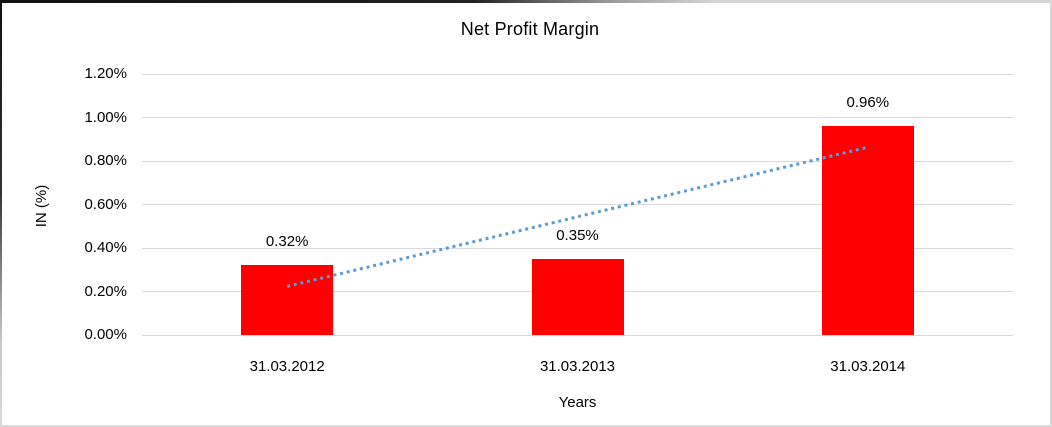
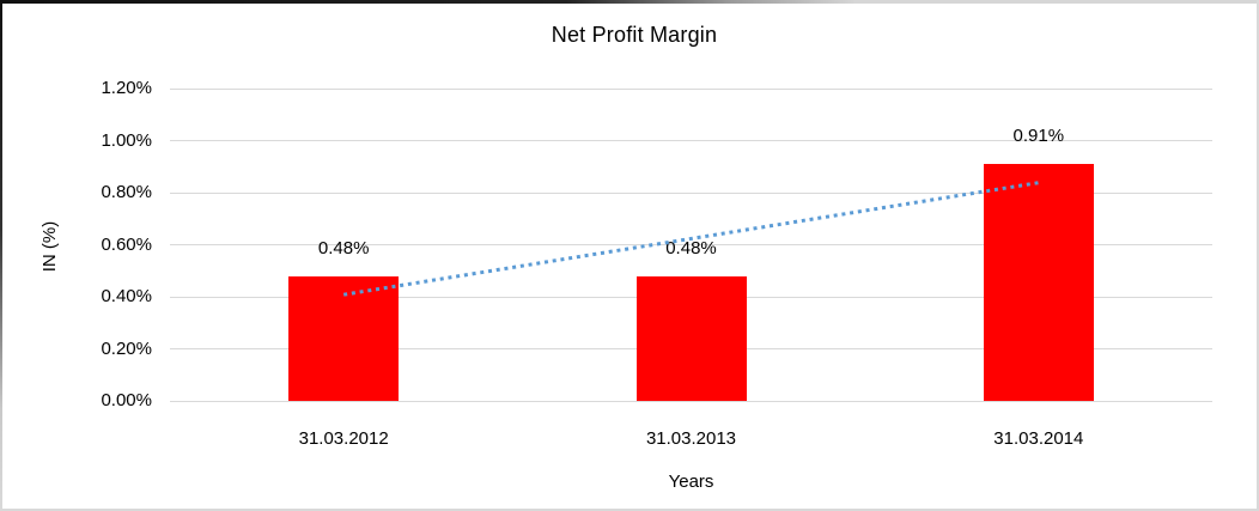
31.03.2012: 0.32% -> 0.48%
31.03.2013: 0.35% -> 0.48%
31.03.2014: 0.96% -> 0.91%
